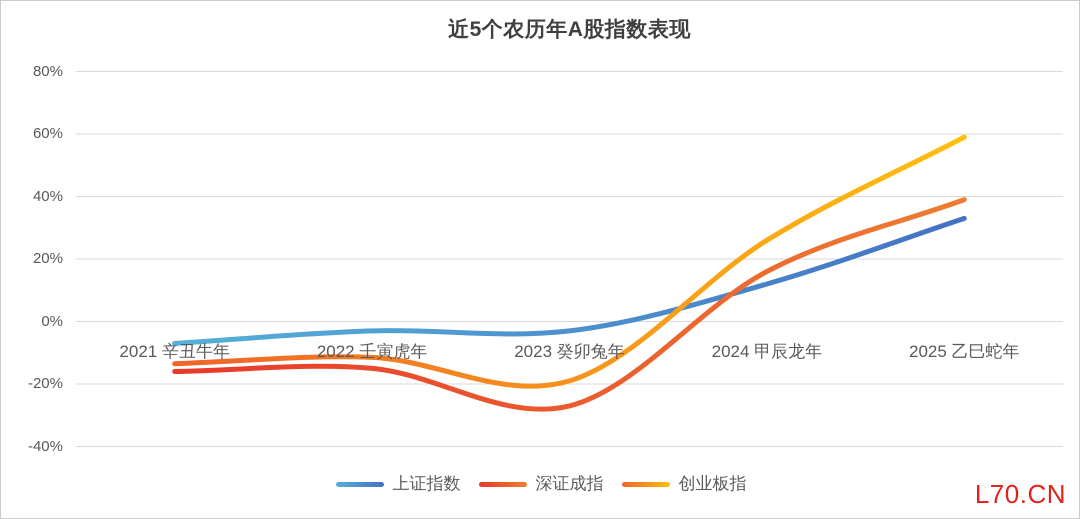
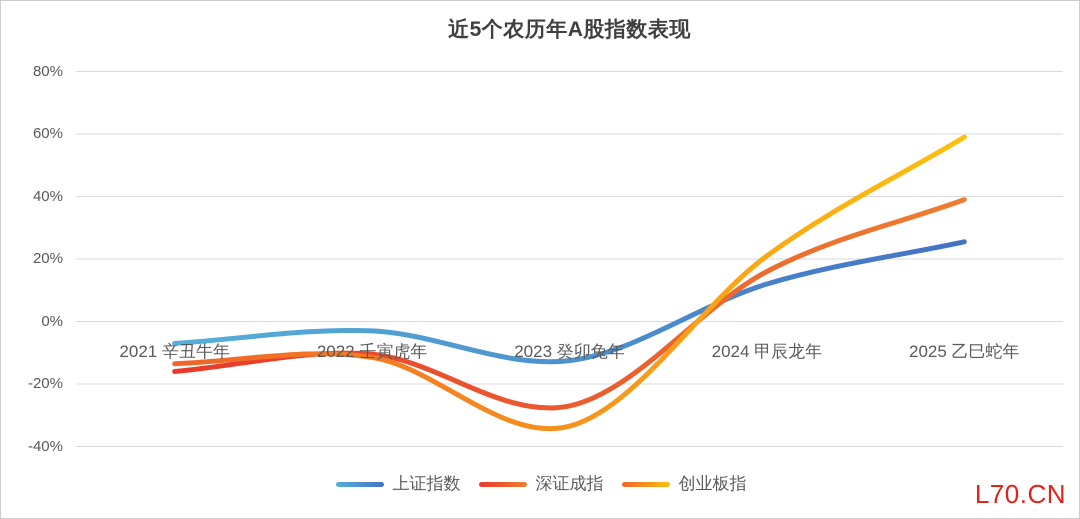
深证成指/2022 壬寅虎年: -15% -> -10%
上证指数/2023 癸卯兔年: -3% -> -12%
创业板指/2023 癸卯兔年: -19% -> -34%
创业板指/2024 甲辰龙年: 26% -> 21%
上证指数/2025 乙巳蛇年: 33% -> 26%
